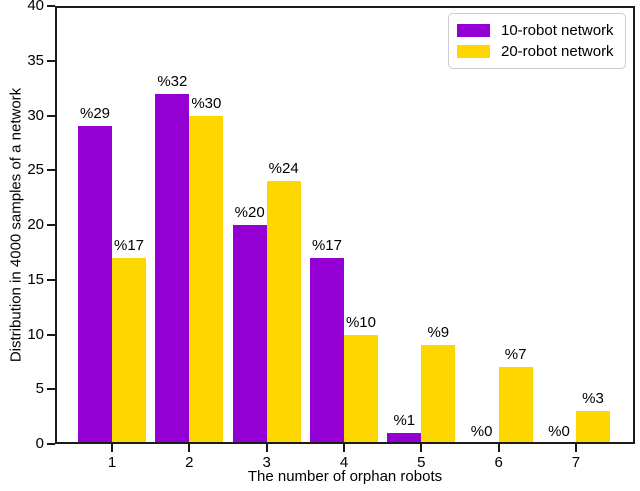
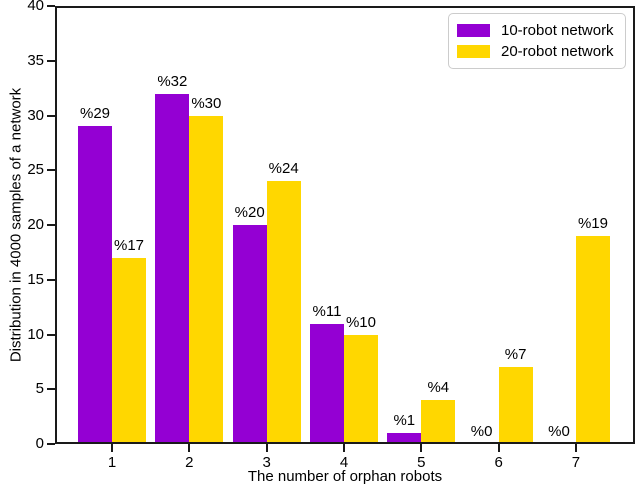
10-robot network/4: 17 -> 11
20-robot network/5: 9 -> 4
20-robot network/7: 3 -> 19
